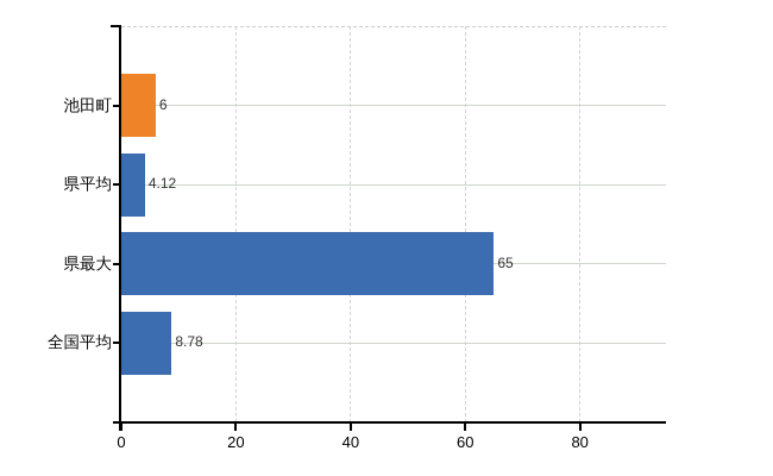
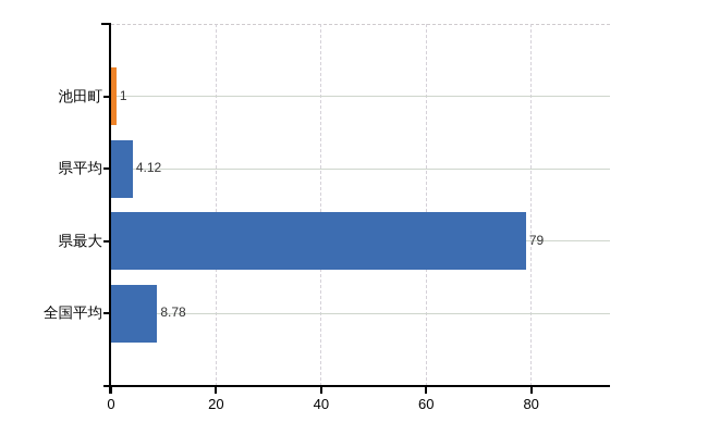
池田町: 6 -> 1
県最大: 65 -> 79
